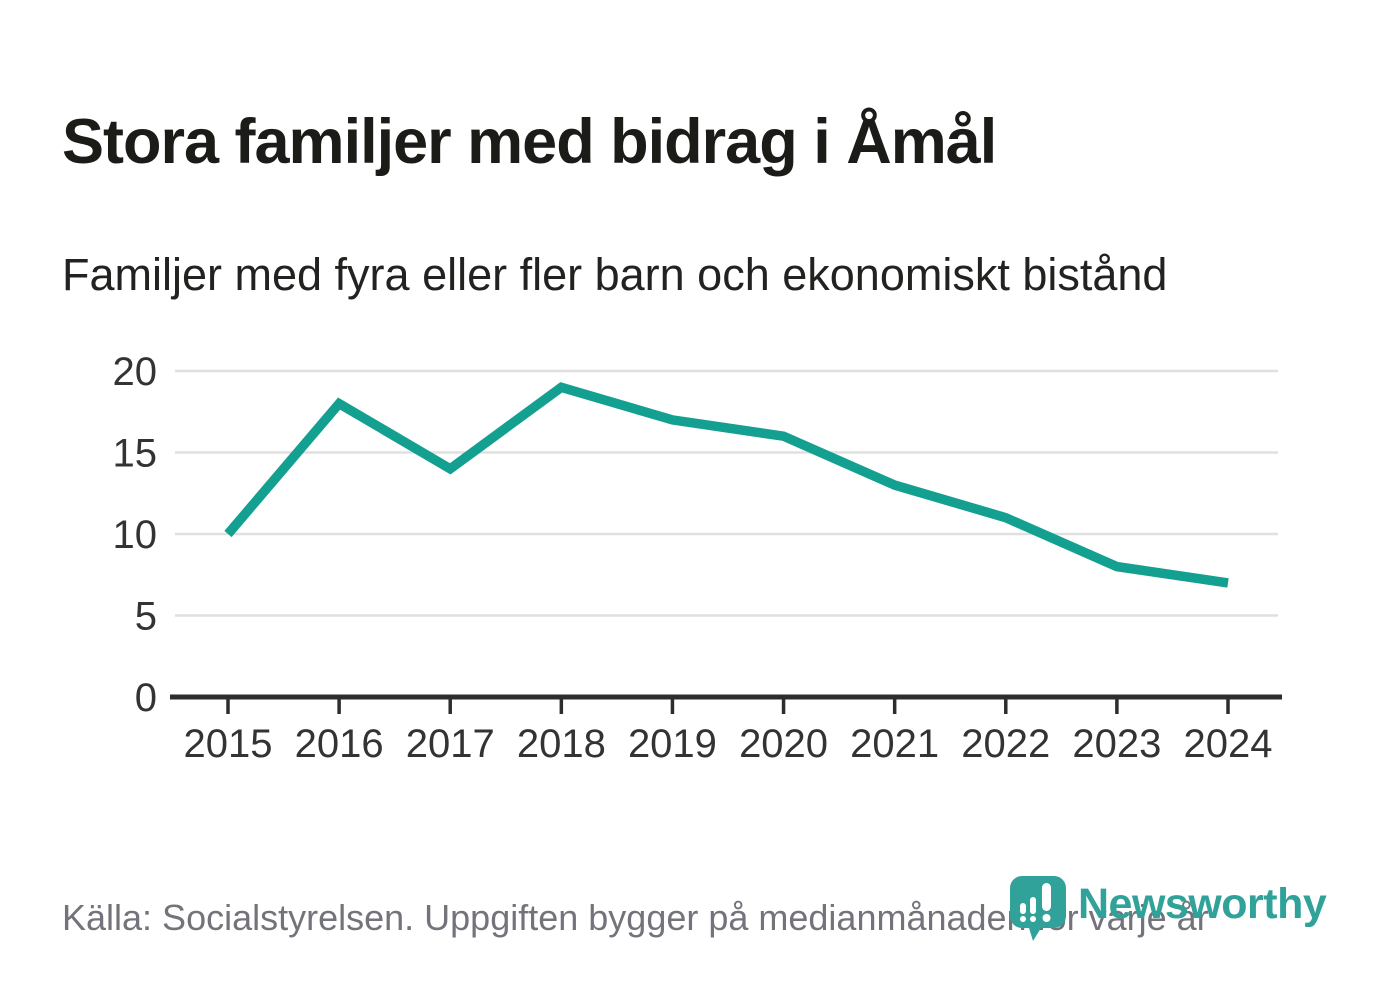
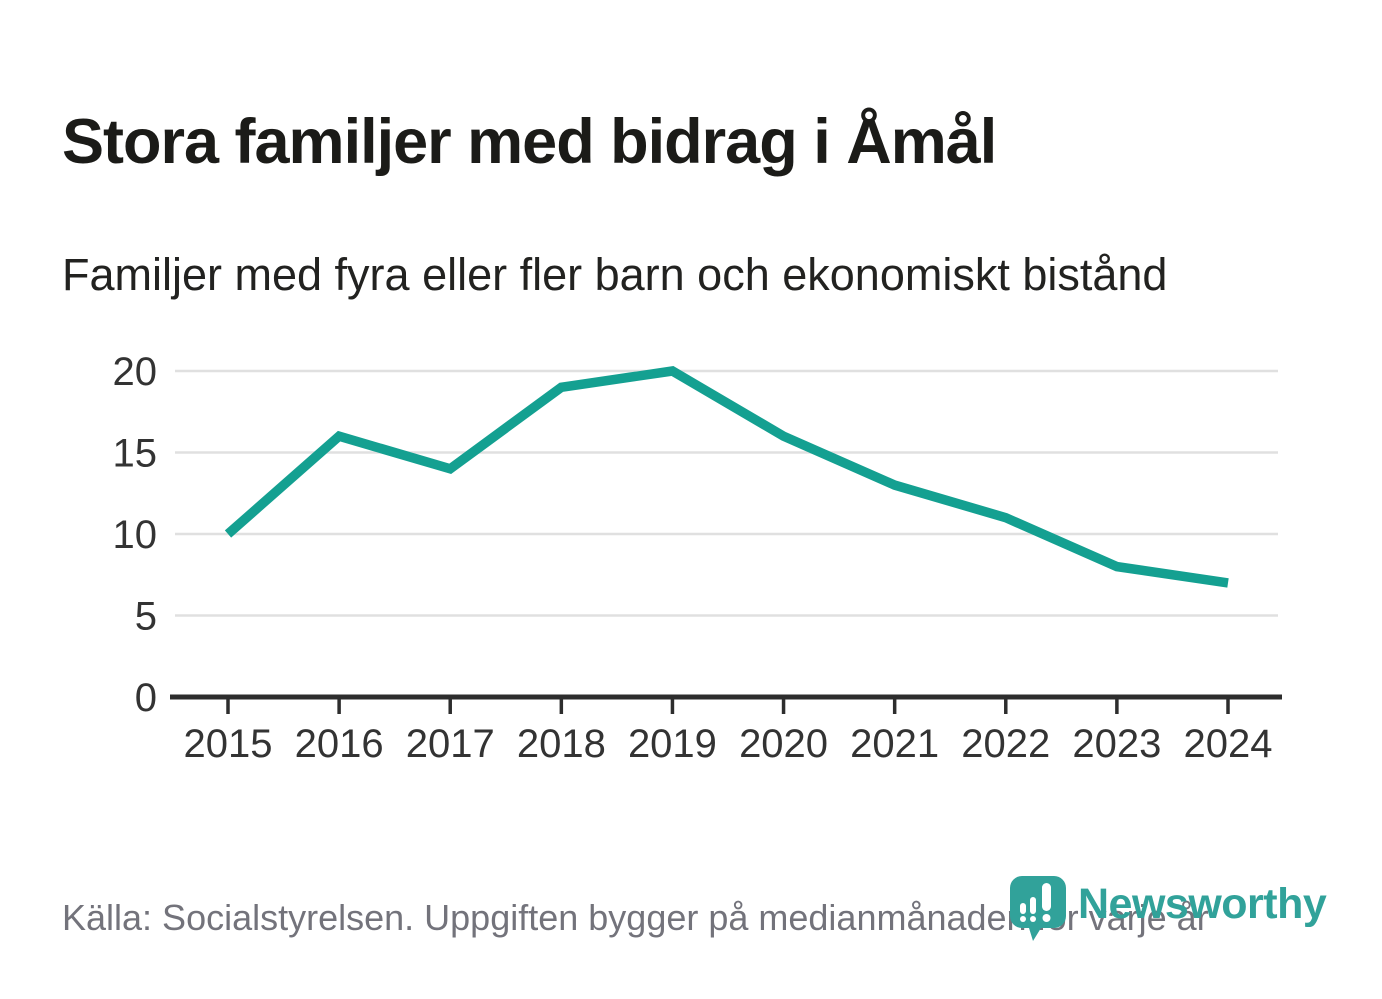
2016: 18 -> 16
2019: 17 -> 20
